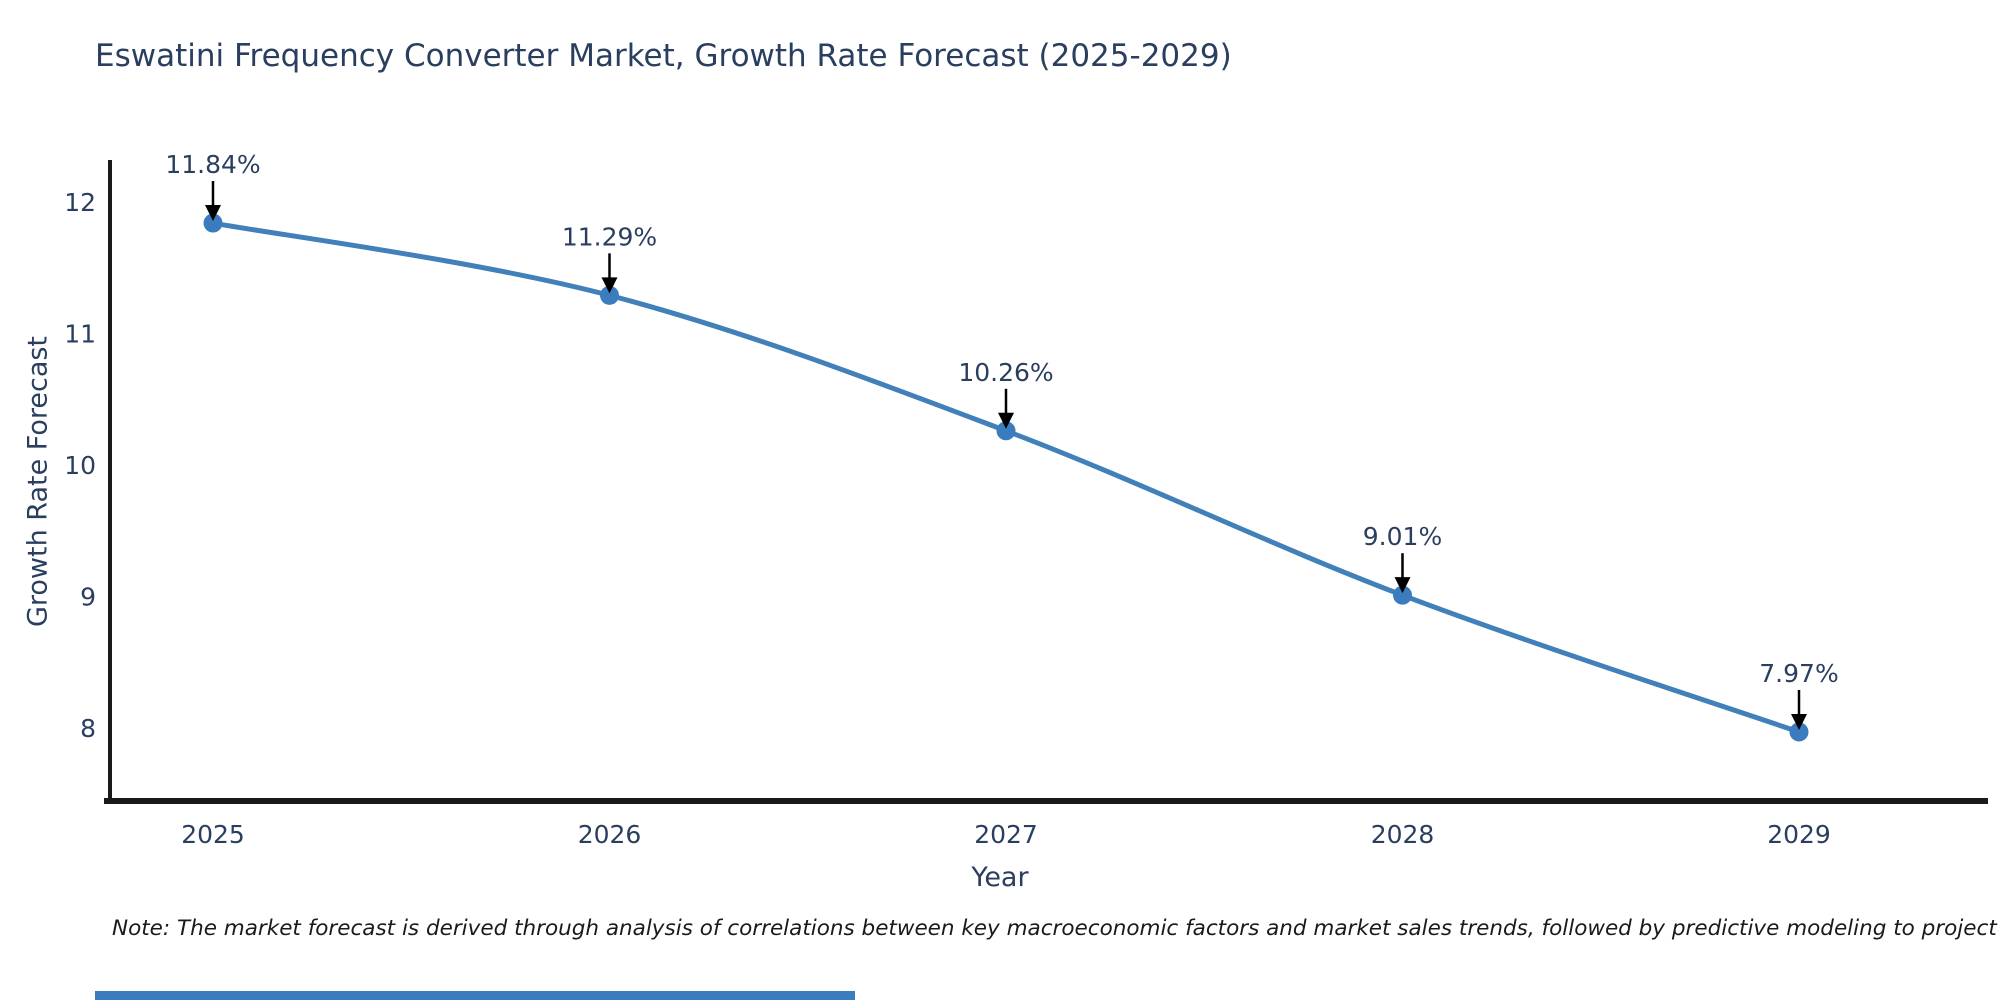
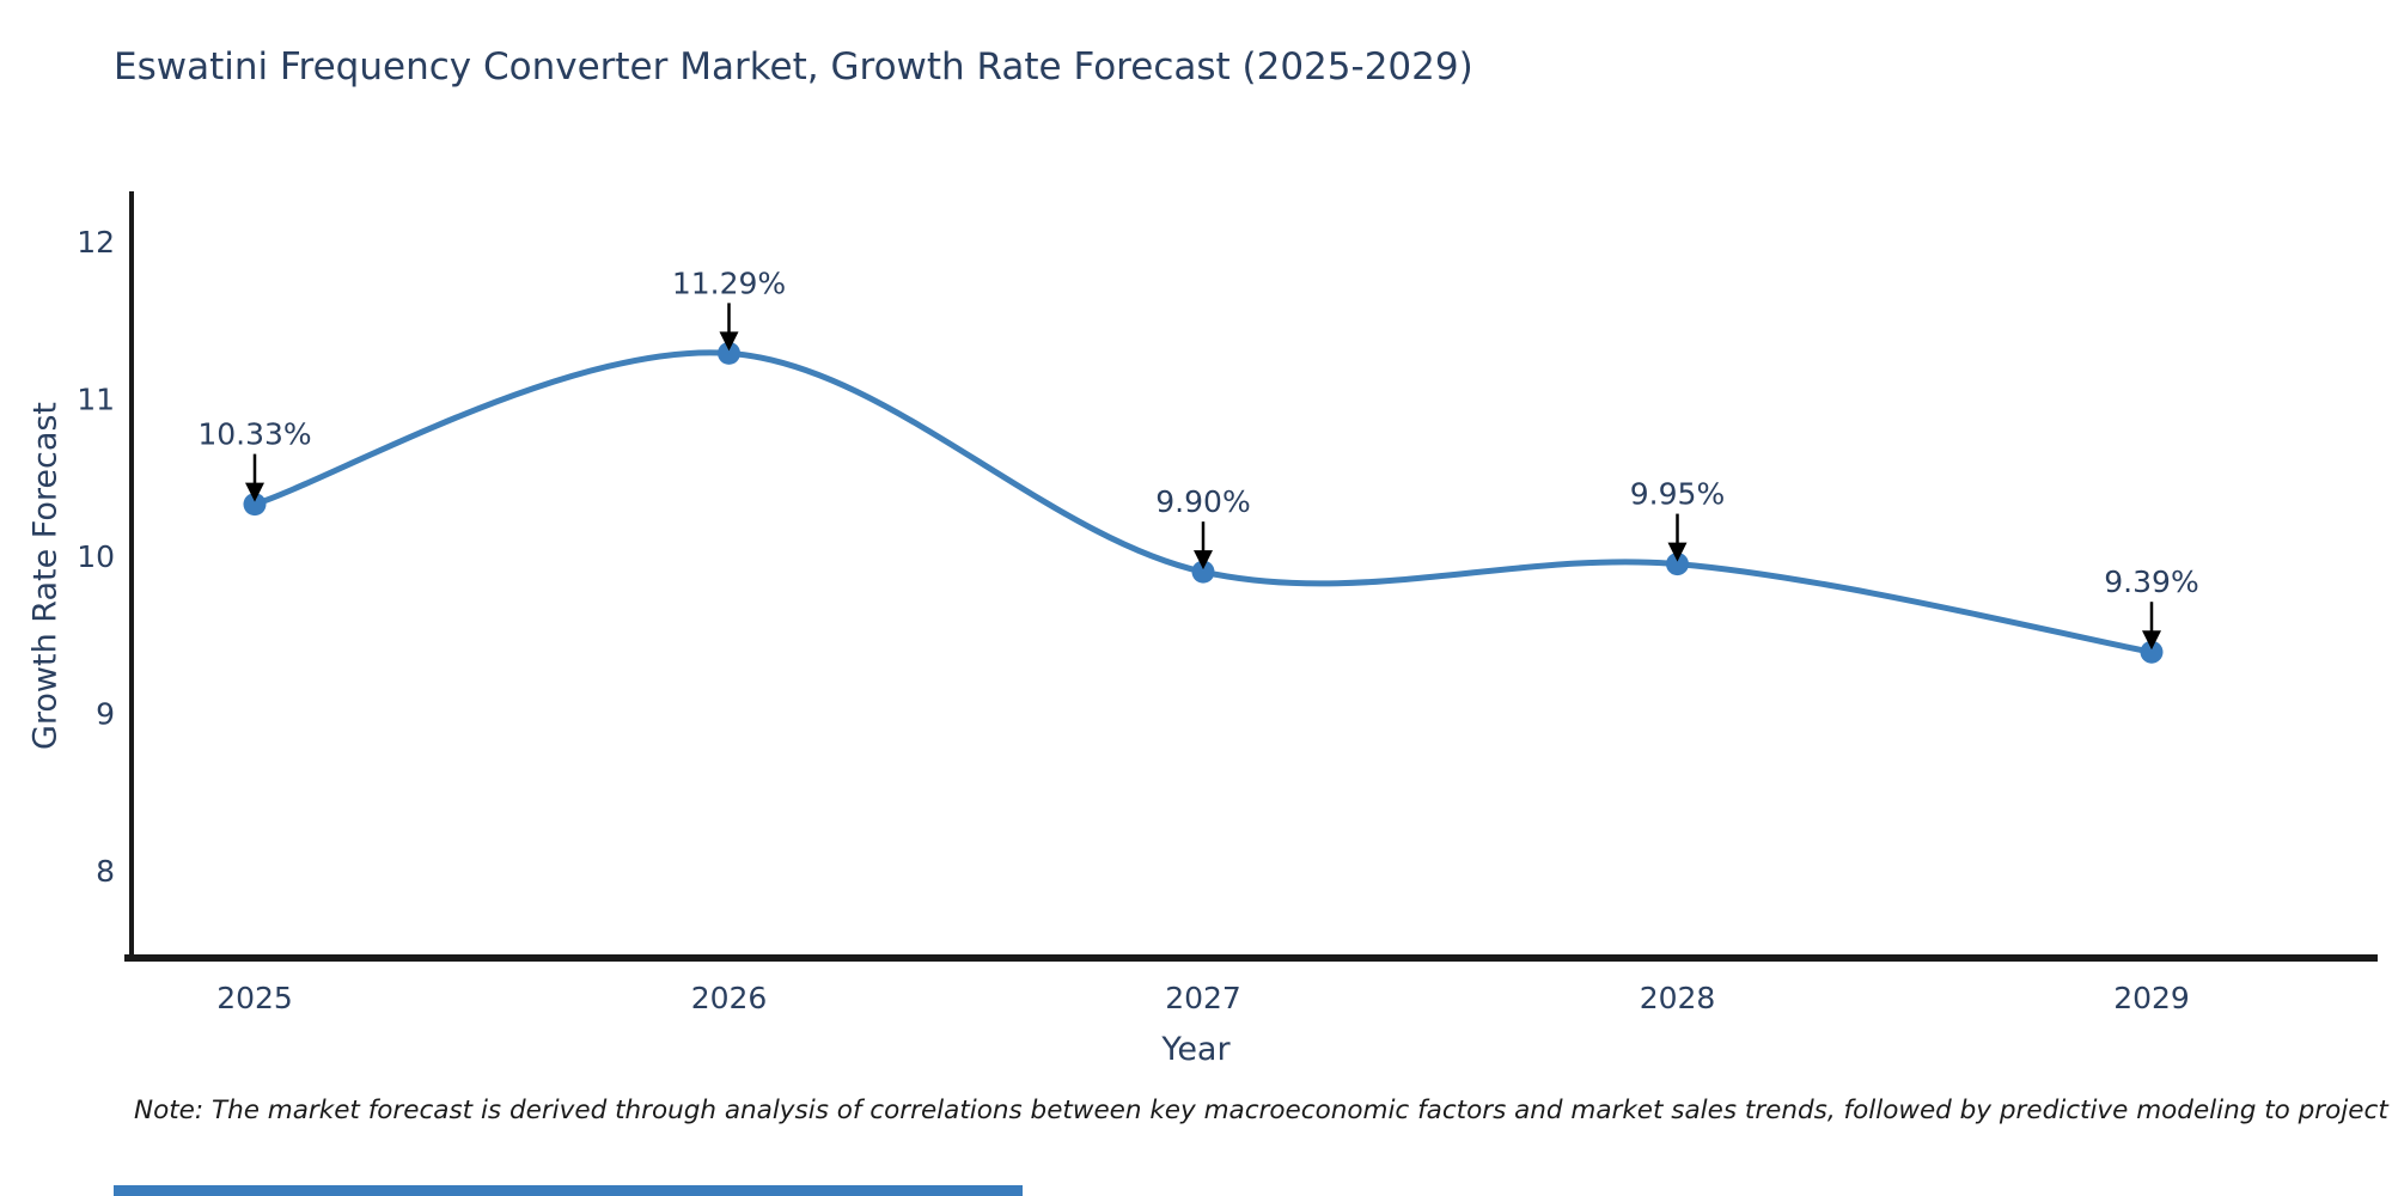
2025: 11.84% -> 10.33%
2027: 10.26% -> 9.90%
2028: 9.01% -> 9.95%
2029: 7.97% -> 9.39%
